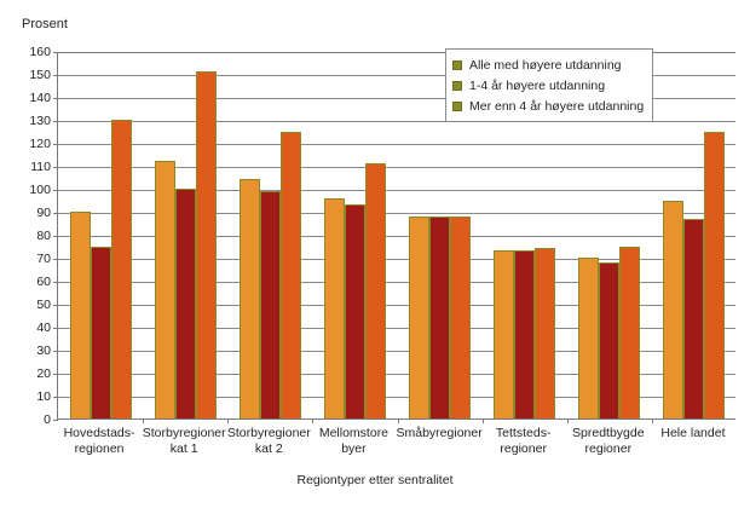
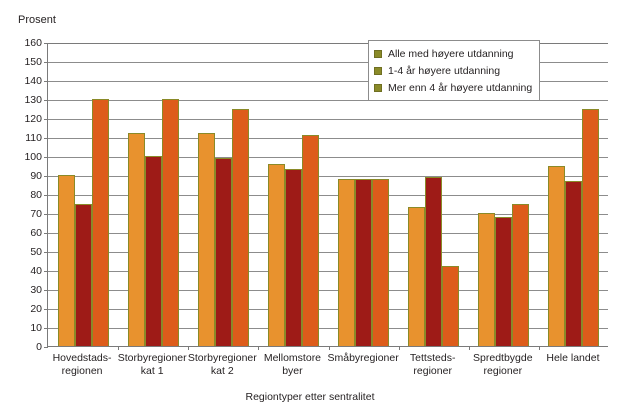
Mer enn 4 år høyere utdanning/Storbyregioner kat 1: 151 -> 130
Alle med høyere utdanning/Storbyregioner kat 2: 104 -> 112
1-4 år høyere utdanning/Tettsteds- regioner: 73 -> 89
Mer enn 4 år høyere utdanning/Tettsteds- regioner: 74 -> 42
